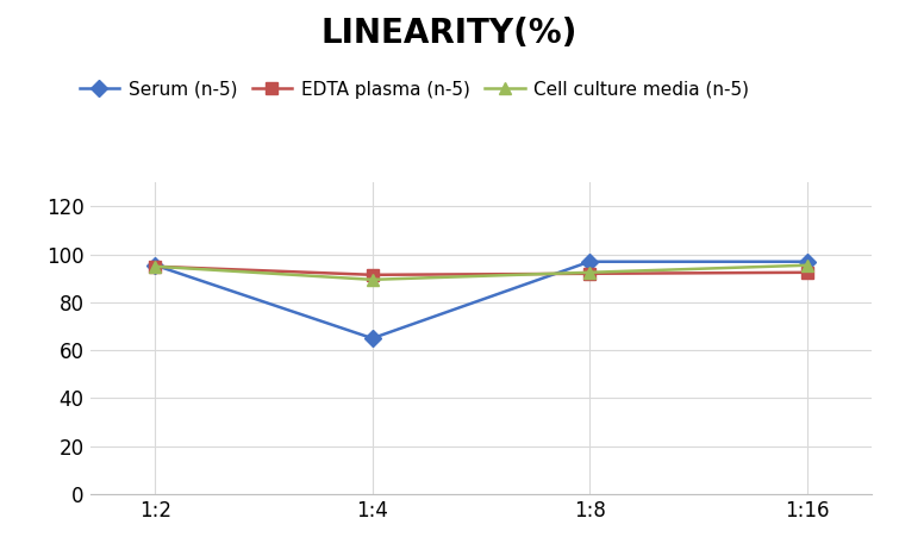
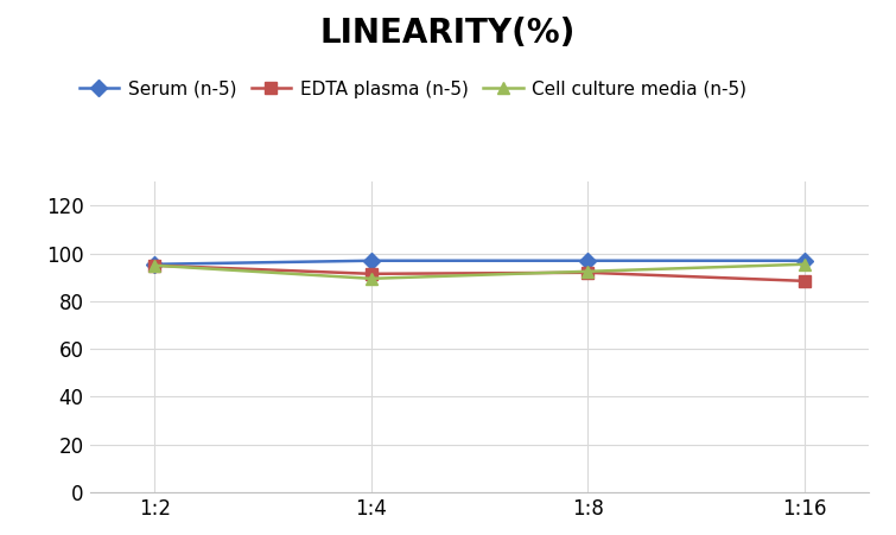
Serum (n‑5)/1:4: 65.0 -> 97.0
EDTA plasma (n‑5)/1:16: 92.5 -> 88.5
